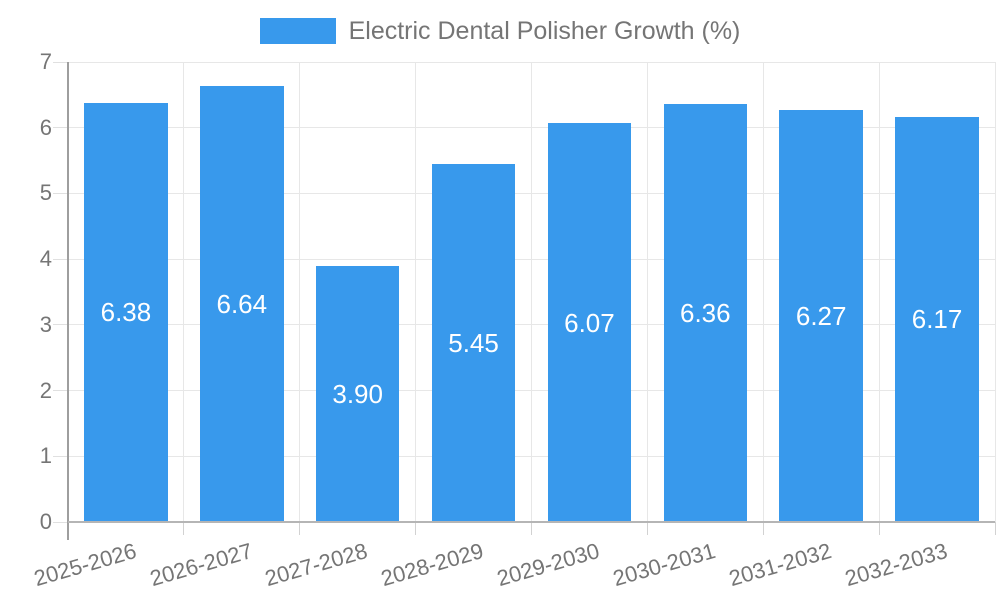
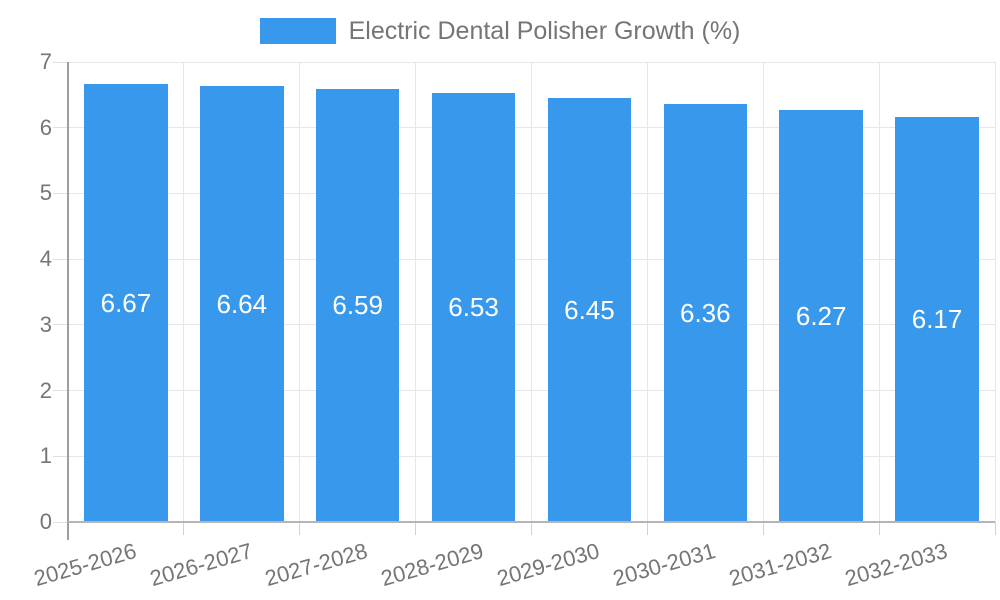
2025-2026: 6.38 -> 6.67
2027-2028: 3.90 -> 6.59
2028-2029: 5.45 -> 6.53
2029-2030: 6.07 -> 6.45
